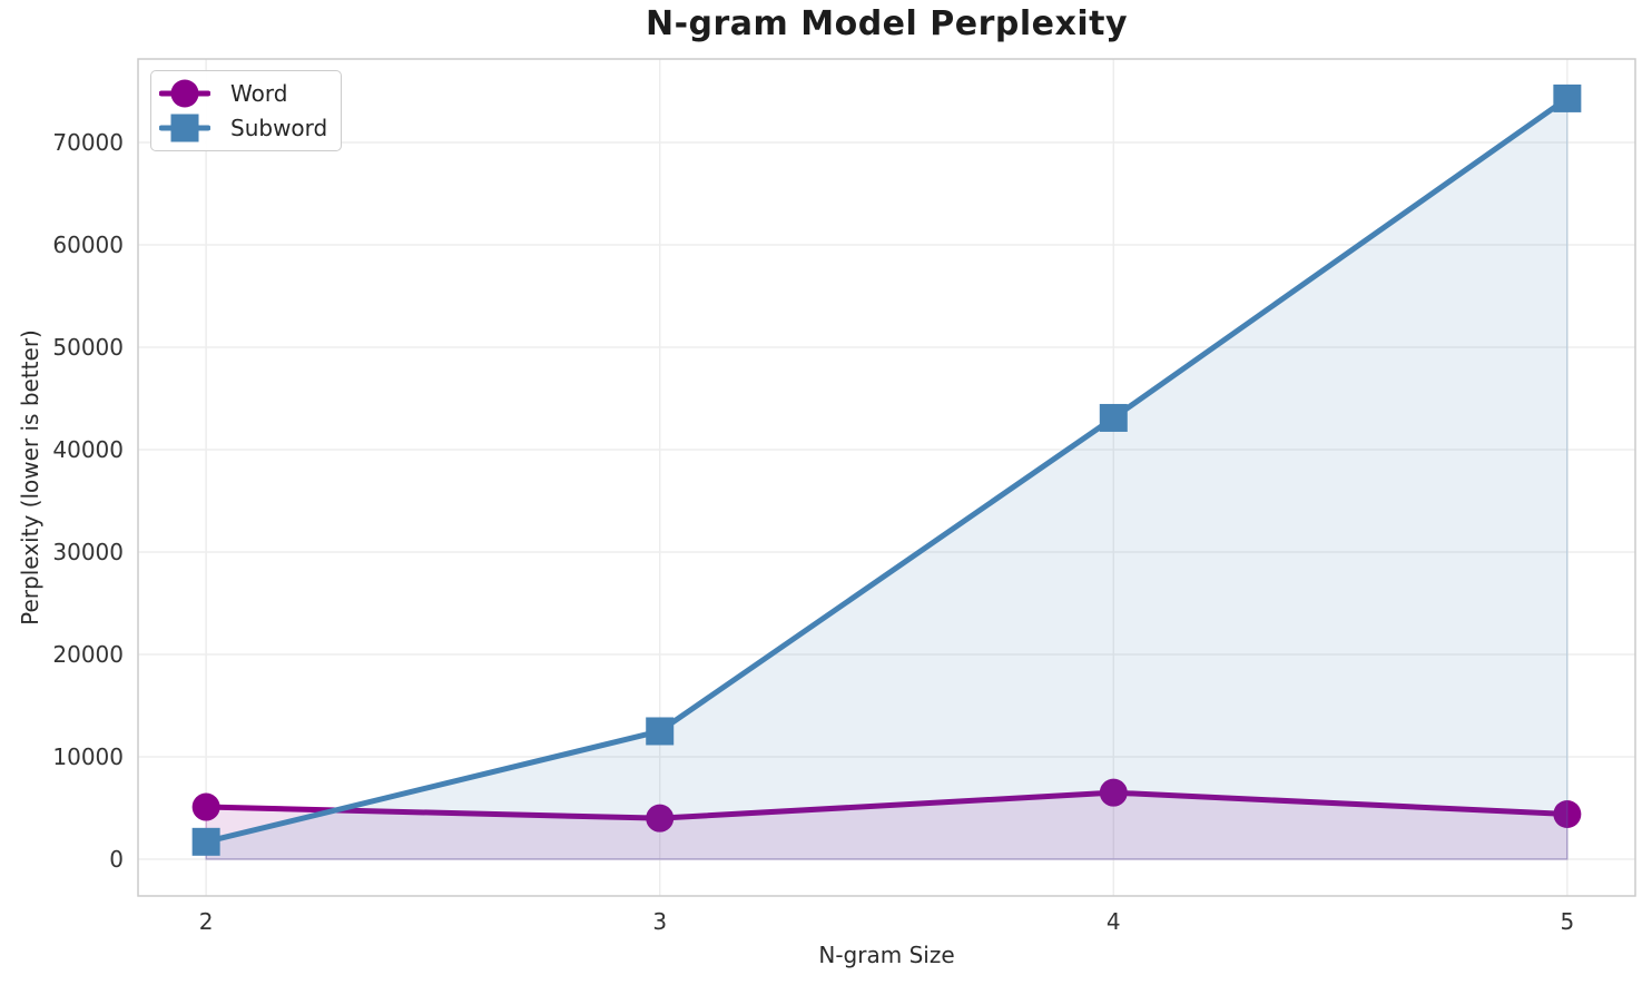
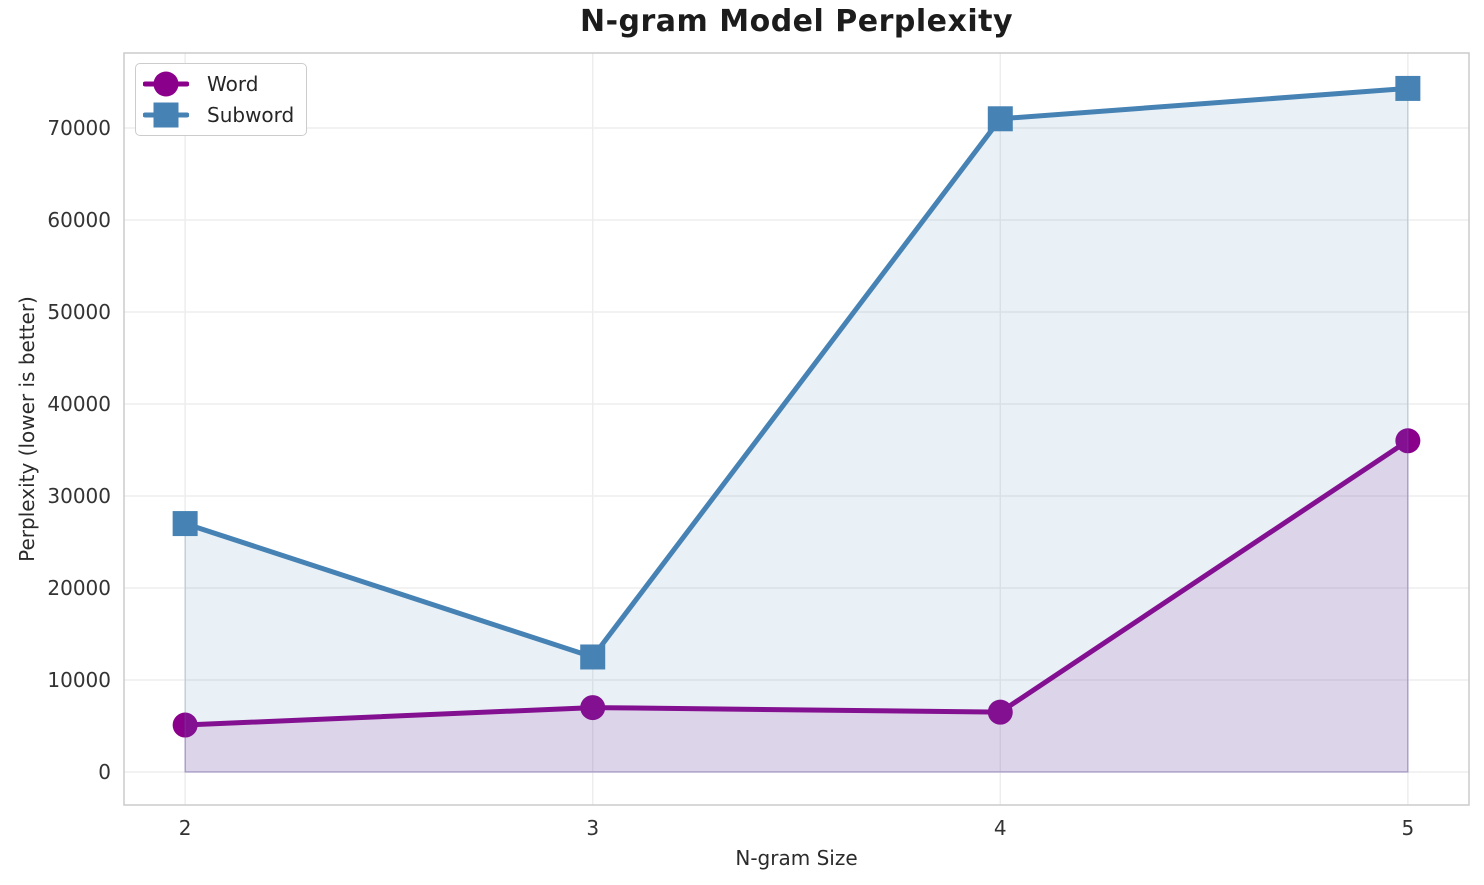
Subword/2: 2000 -> 27000
Word/3: 4000 -> 7000
Subword/4: 43000 -> 71000
Word/5: 4000 -> 36000
